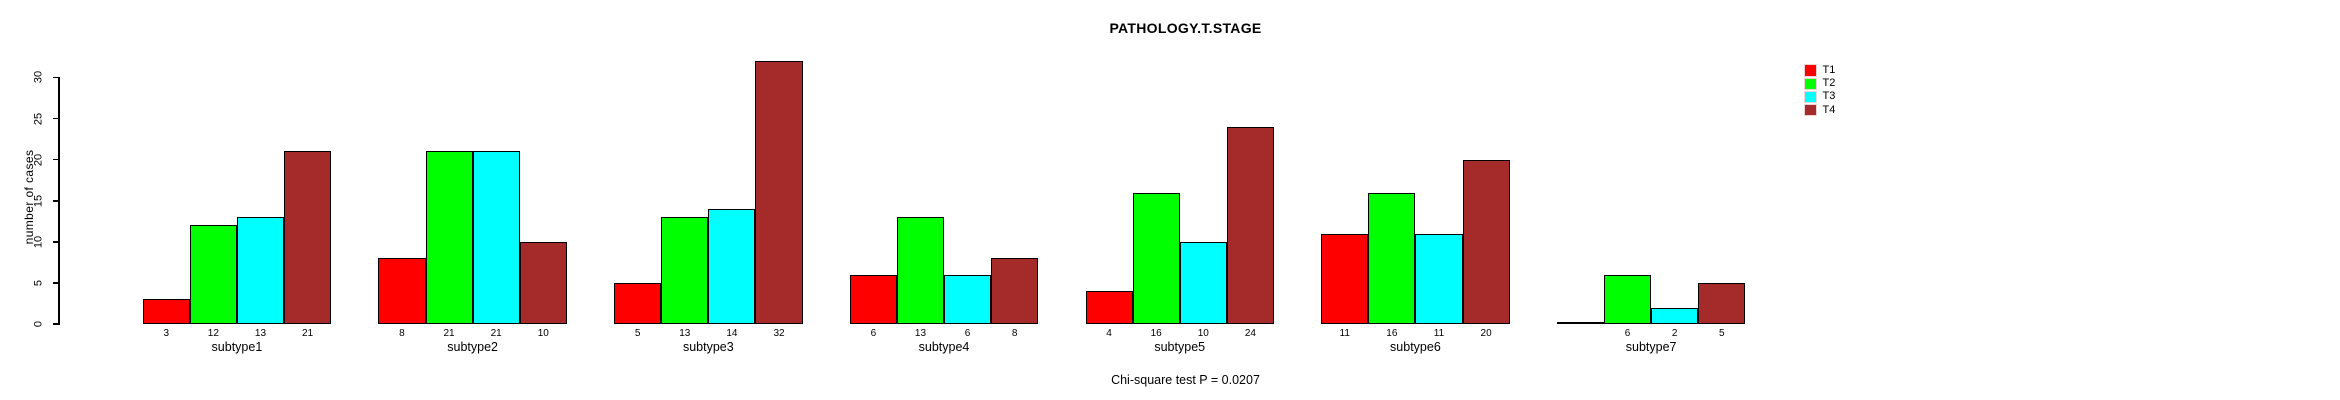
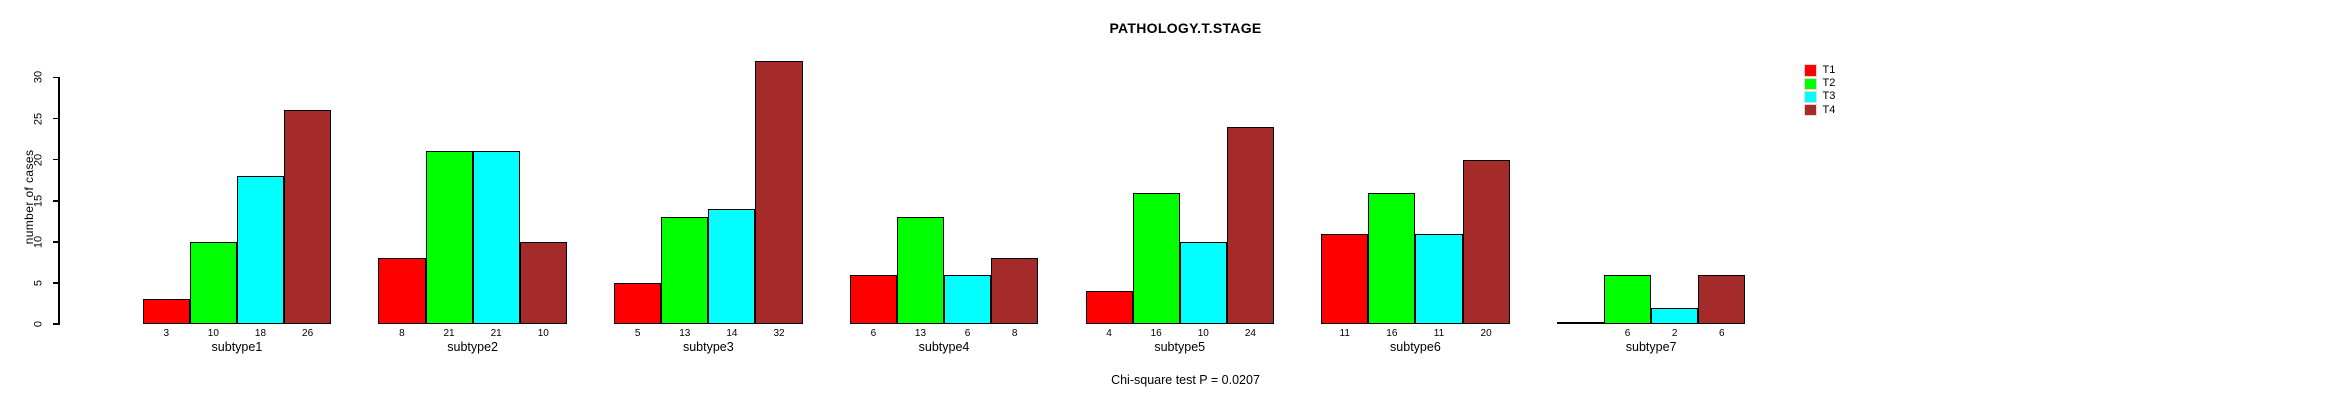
T2/subtype1: 12 -> 10
T3/subtype1: 13 -> 18
T4/subtype1: 21 -> 26
T4/subtype7: 5 -> 6
